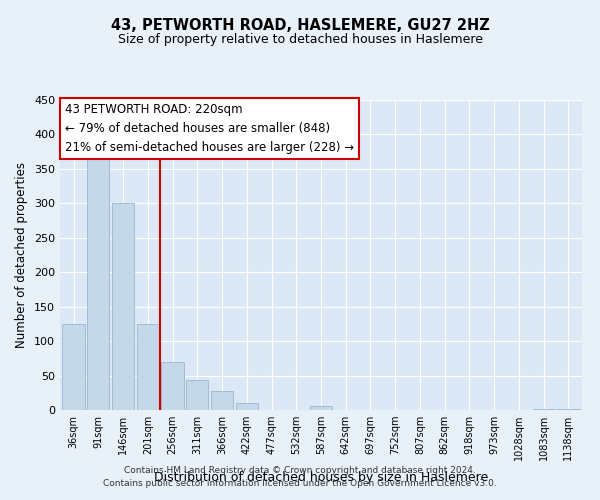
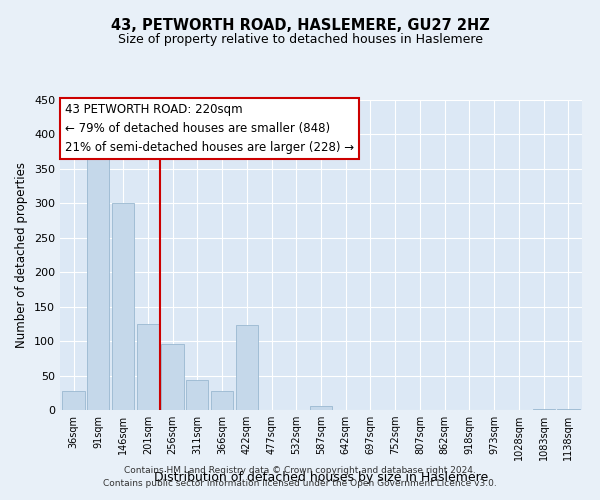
36sqm: 125 -> 28
256sqm: 70 -> 96
422sqm: 10 -> 124
